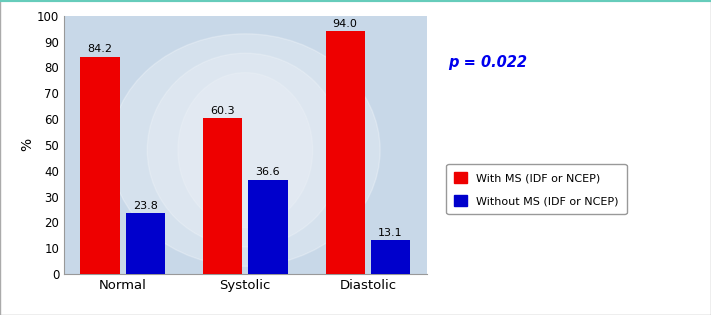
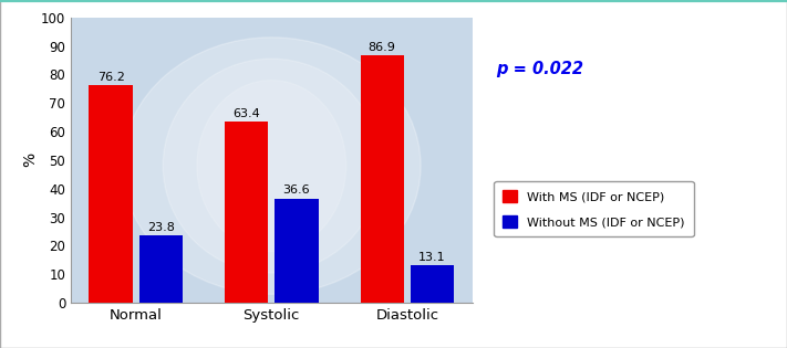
With MS (IDF or NCEP)/Normal: 84.2 -> 76.2
With MS (IDF or NCEP)/Systolic: 60.3 -> 63.4
With MS (IDF or NCEP)/Diastolic: 94.0 -> 86.9
